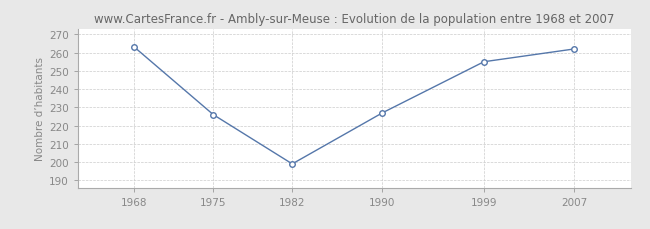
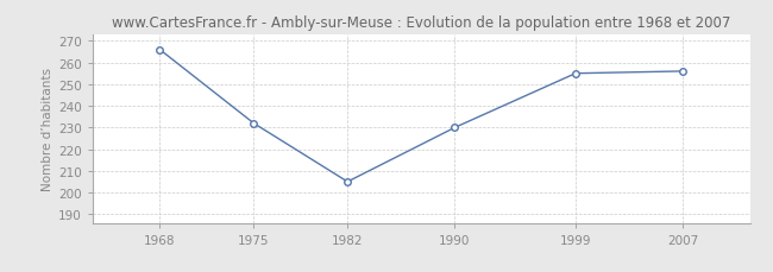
1968: 263 -> 266
1975: 226 -> 232
1982: 199 -> 205
1990: 227 -> 230
2007: 262 -> 256
